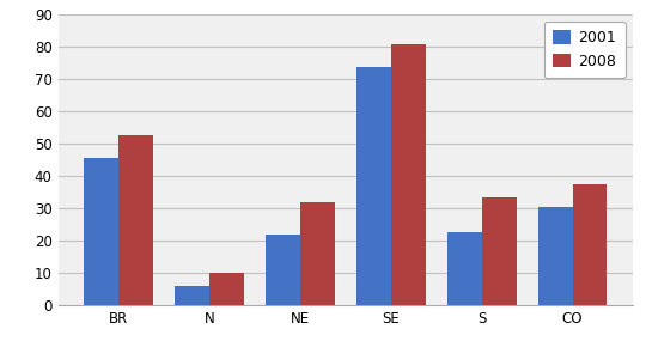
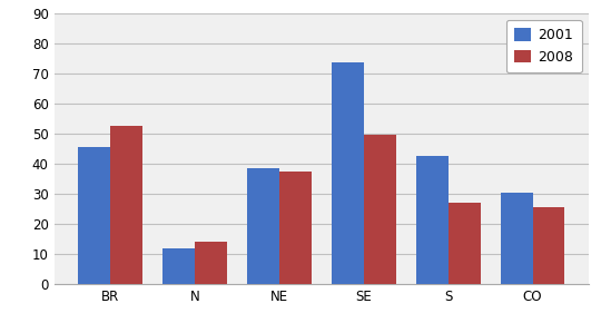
2001/N: 6.0 -> 12.0
2008/N: 10.0 -> 14.0
2001/NE: 22.0 -> 38.5
2008/NE: 32.0 -> 37.5
2008/SE: 80.5 -> 49.5
2001/S: 22.5 -> 42.5
2008/S: 33.5 -> 27.0
2008/CO: 37.5 -> 25.5
